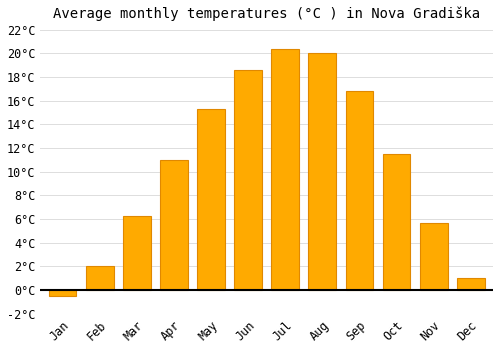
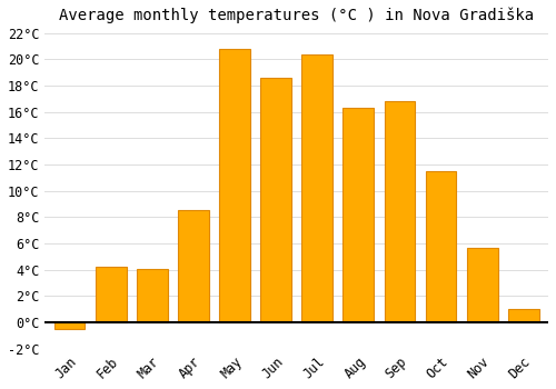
Feb: 2.0°C -> 4.2°C
Mar: 6.3°C -> 4.1°C
Apr: 11.0°C -> 8.5°C
May: 15.3°C -> 20.8°C
Aug: 20.0°C -> 16.3°C
